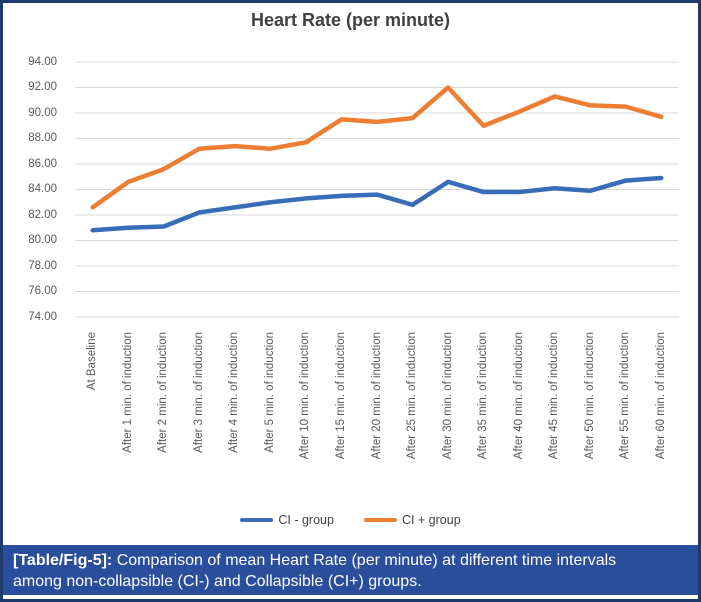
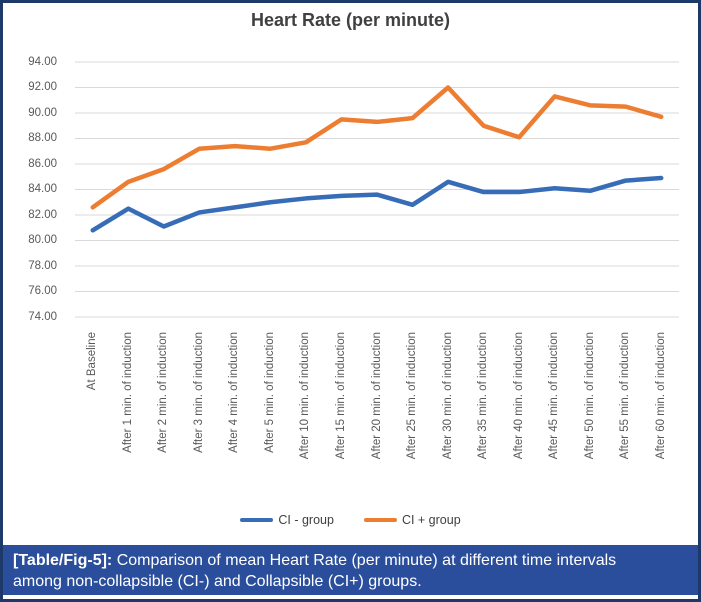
CI - group/After 1 min. of induction: 81.0 -> 82.5
CI + group/After 40 min. of induction: 90.1 -> 88.1
